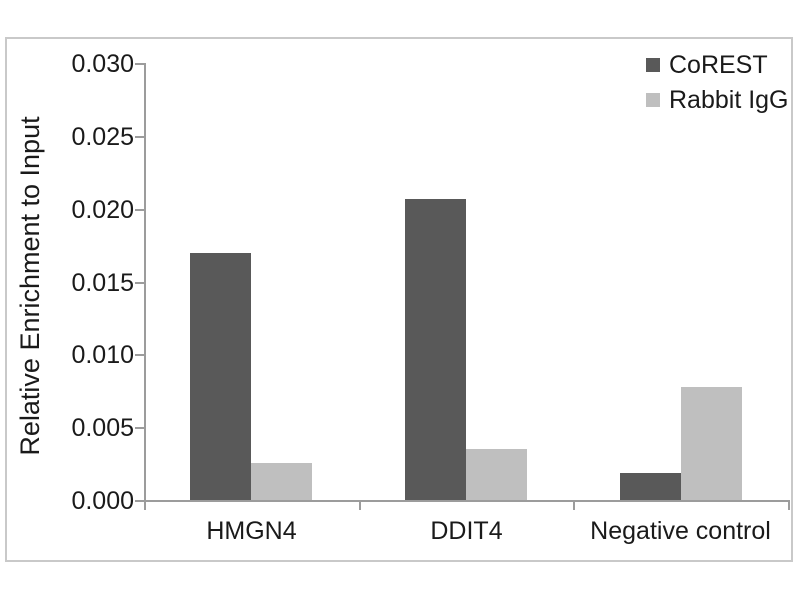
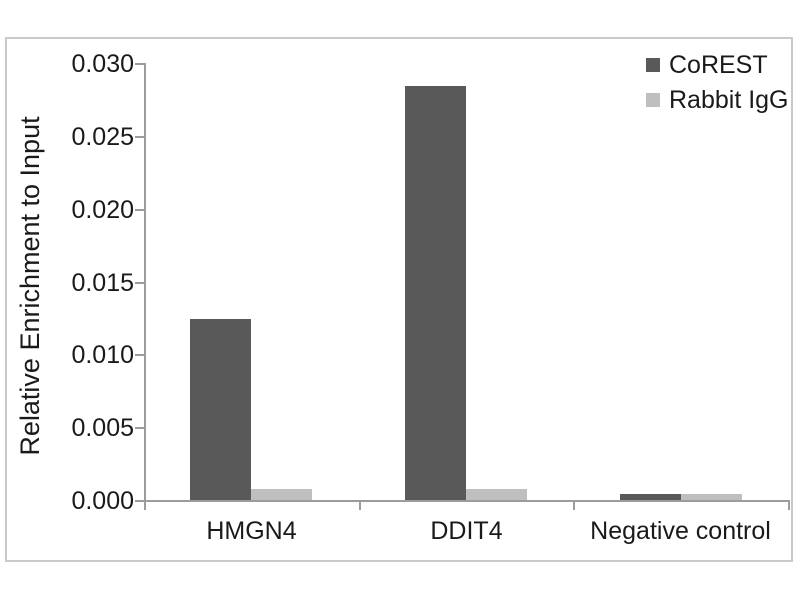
CoREST/HMGN4: 0.0170 -> 0.0125
Rabbit IgG/HMGN4: 0.0026 -> 0.0008
CoREST/DDIT4: 0.0207 -> 0.0285
Rabbit IgG/DDIT4: 0.0036 -> 0.0008
CoREST/Negative control: 0.0019 -> 0.0005
Rabbit IgG/Negative control: 0.0078 -> 0.0005
